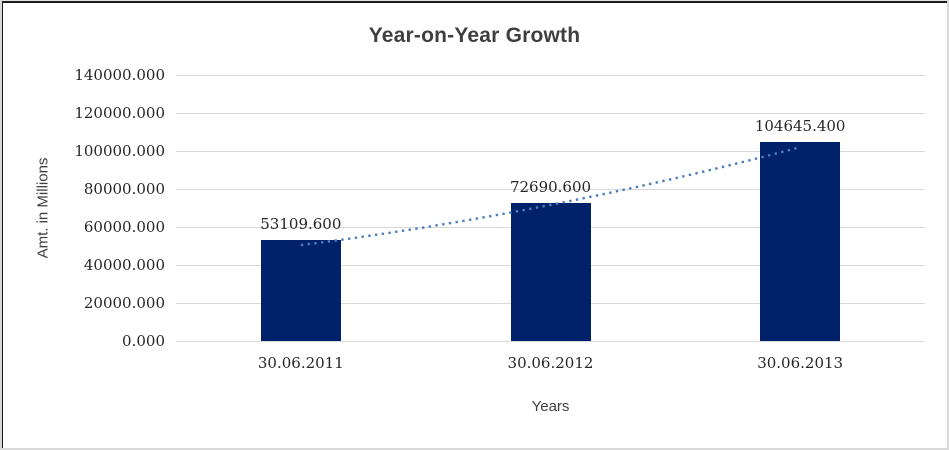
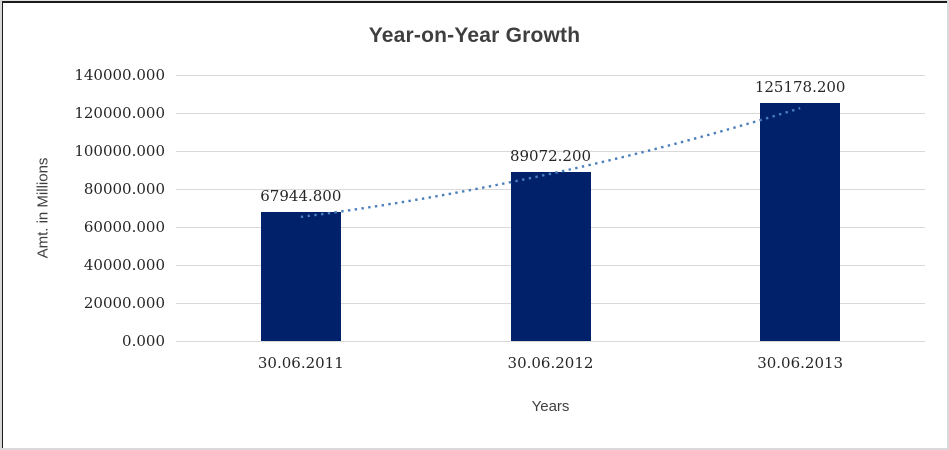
30.06.2011: 53109.600 -> 67944.800
30.06.2012: 72690.600 -> 89072.200
30.06.2013: 104645.400 -> 125178.200
